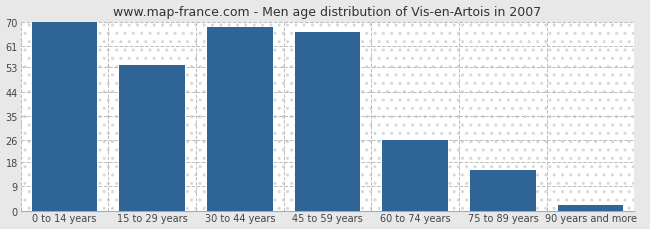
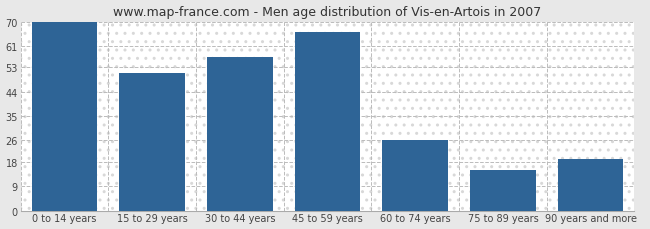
15 to 29 years: 54 -> 51
30 to 44 years: 68 -> 57
90 years and more: 2 -> 19
